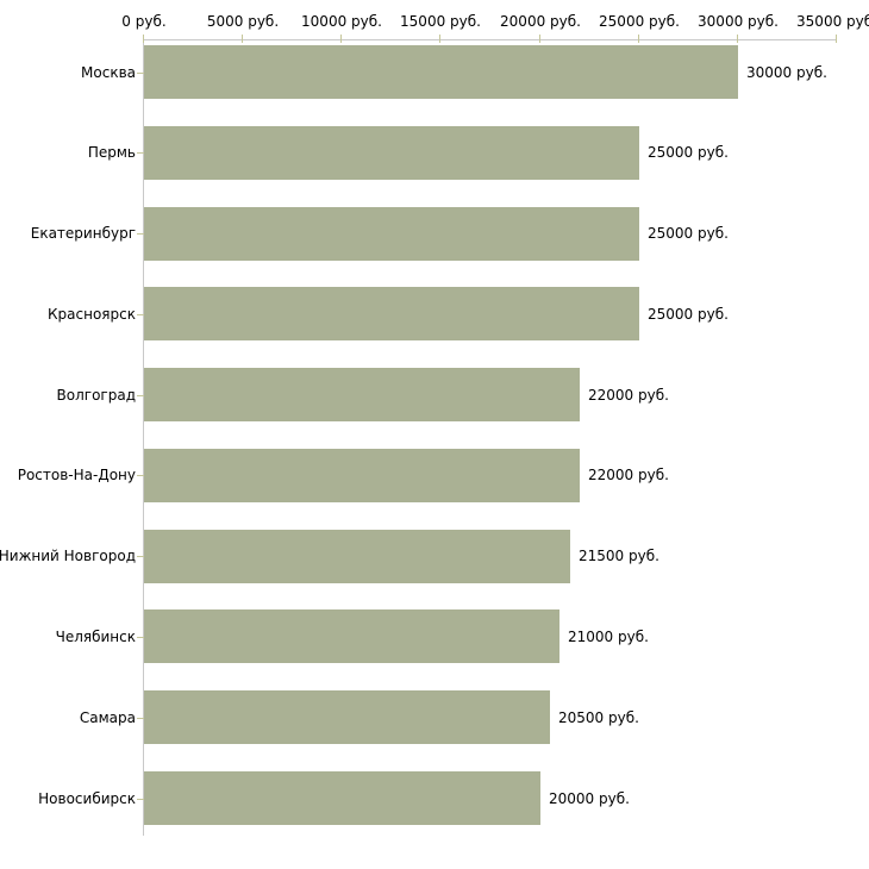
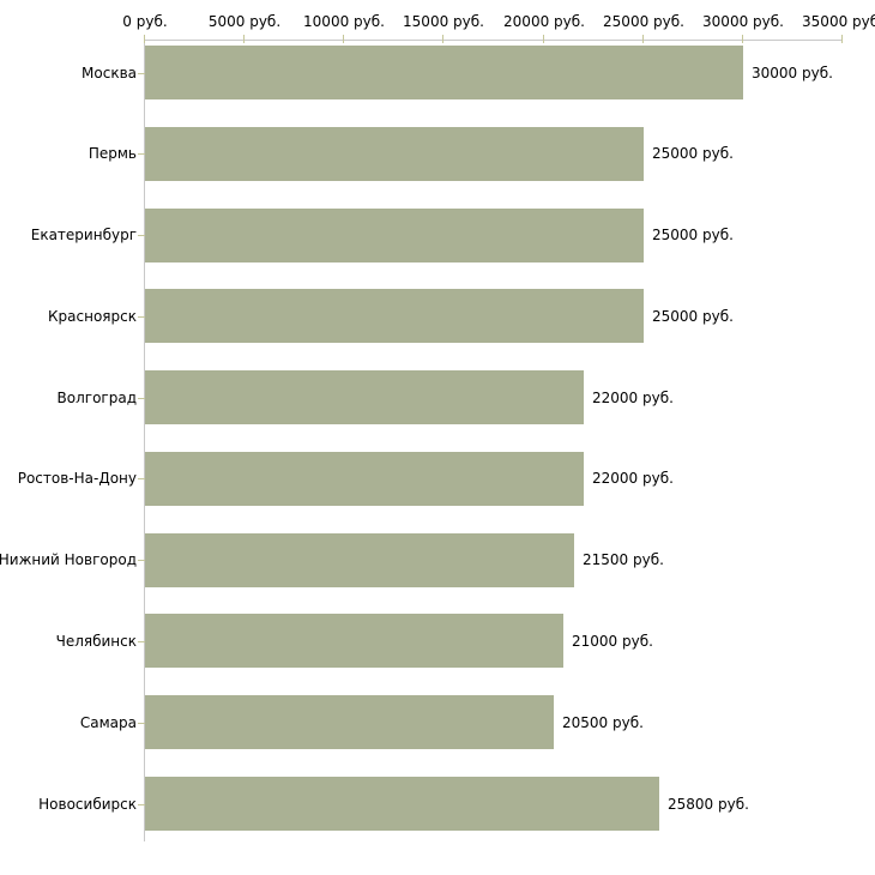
Новосибирск: 20000 -> 25800
